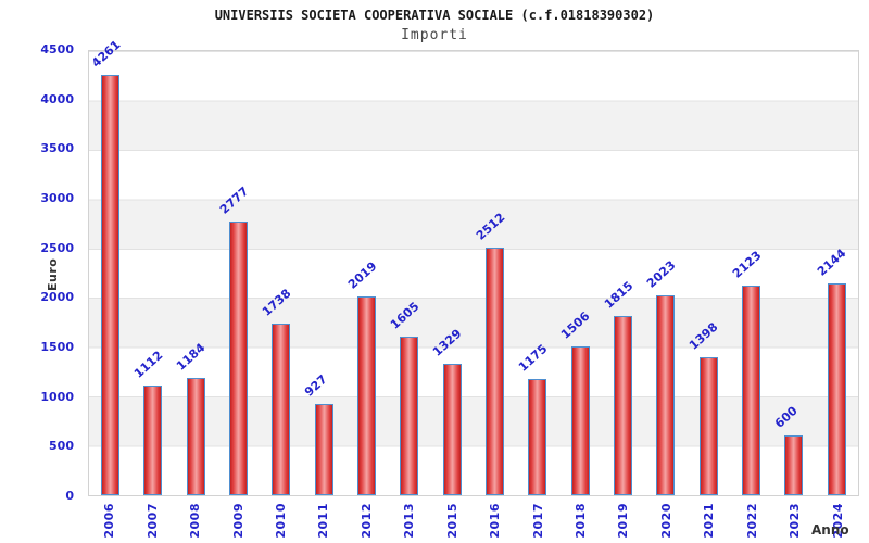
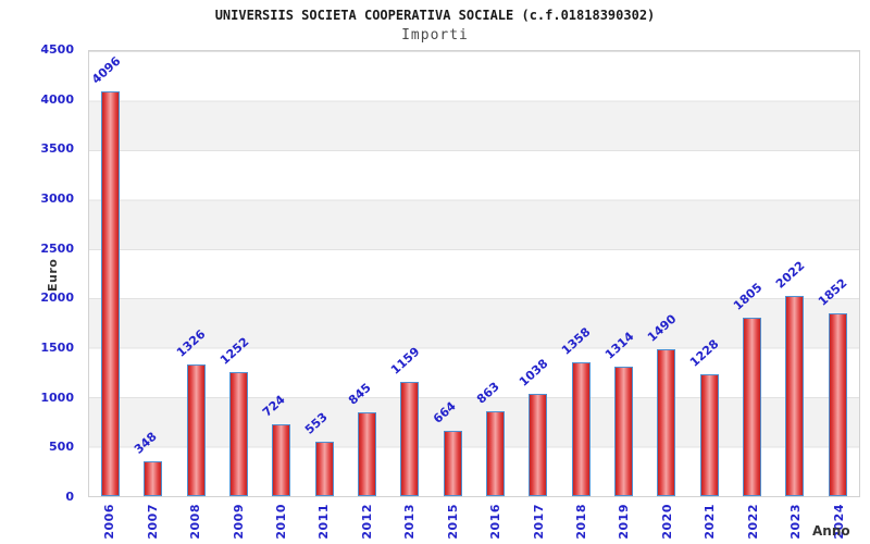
2006: 4261 -> 4096
2007: 1112 -> 348
2008: 1184 -> 1326
2009: 2777 -> 1252
2010: 1738 -> 724
2011: 927 -> 553
2012: 2019 -> 845
2013: 1605 -> 1159
2015: 1329 -> 664
2016: 2512 -> 863
2017: 1175 -> 1038
2018: 1506 -> 1358
2019: 1815 -> 1314
2020: 2023 -> 1490
2021: 1398 -> 1228
2022: 2123 -> 1805
2023: 600 -> 2022
2024: 2144 -> 1852
